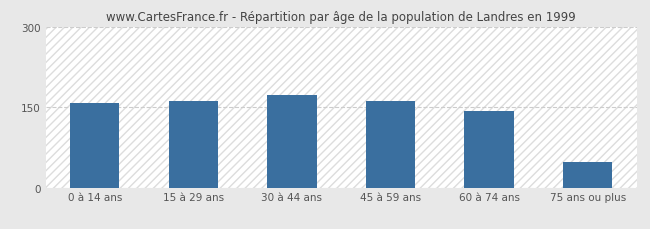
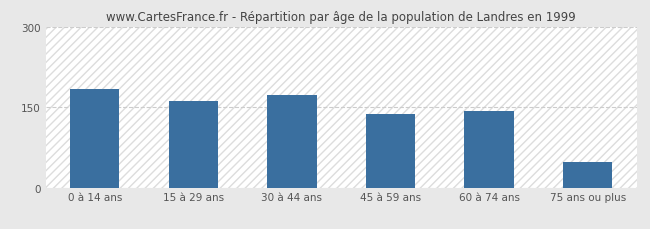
0 à 14 ans: 157 -> 184
45 à 59 ans: 161 -> 138
